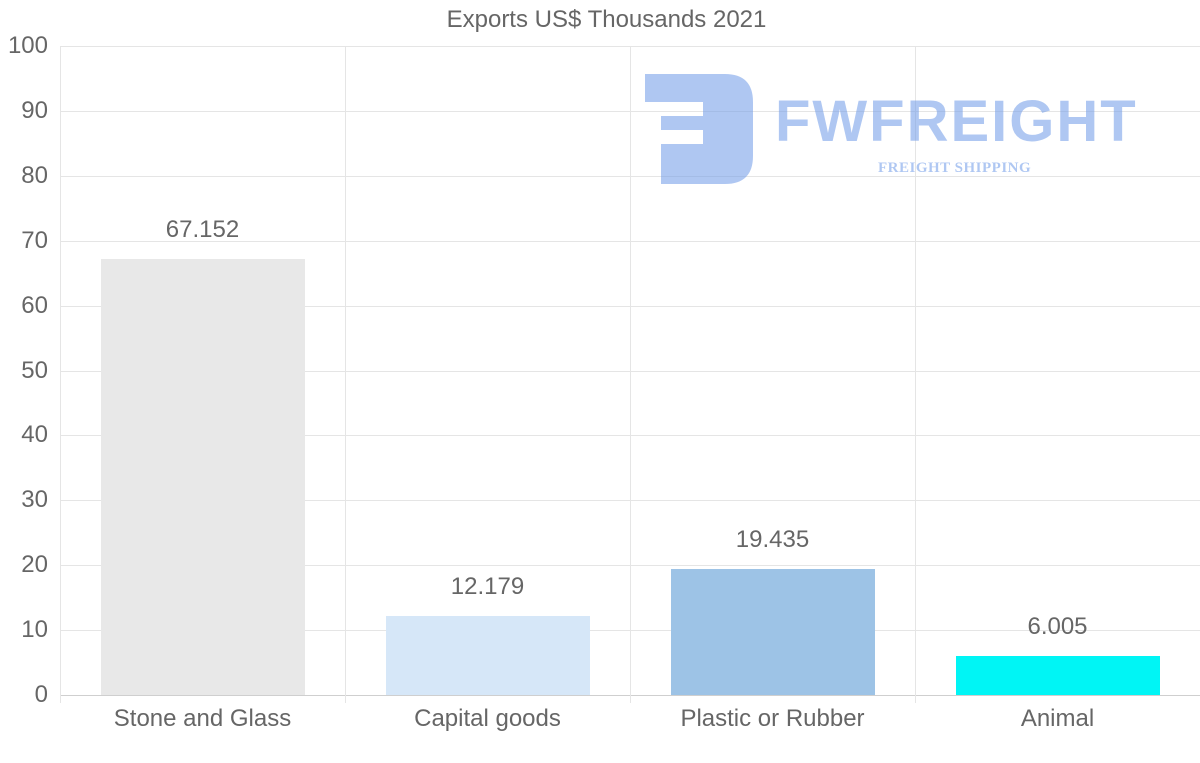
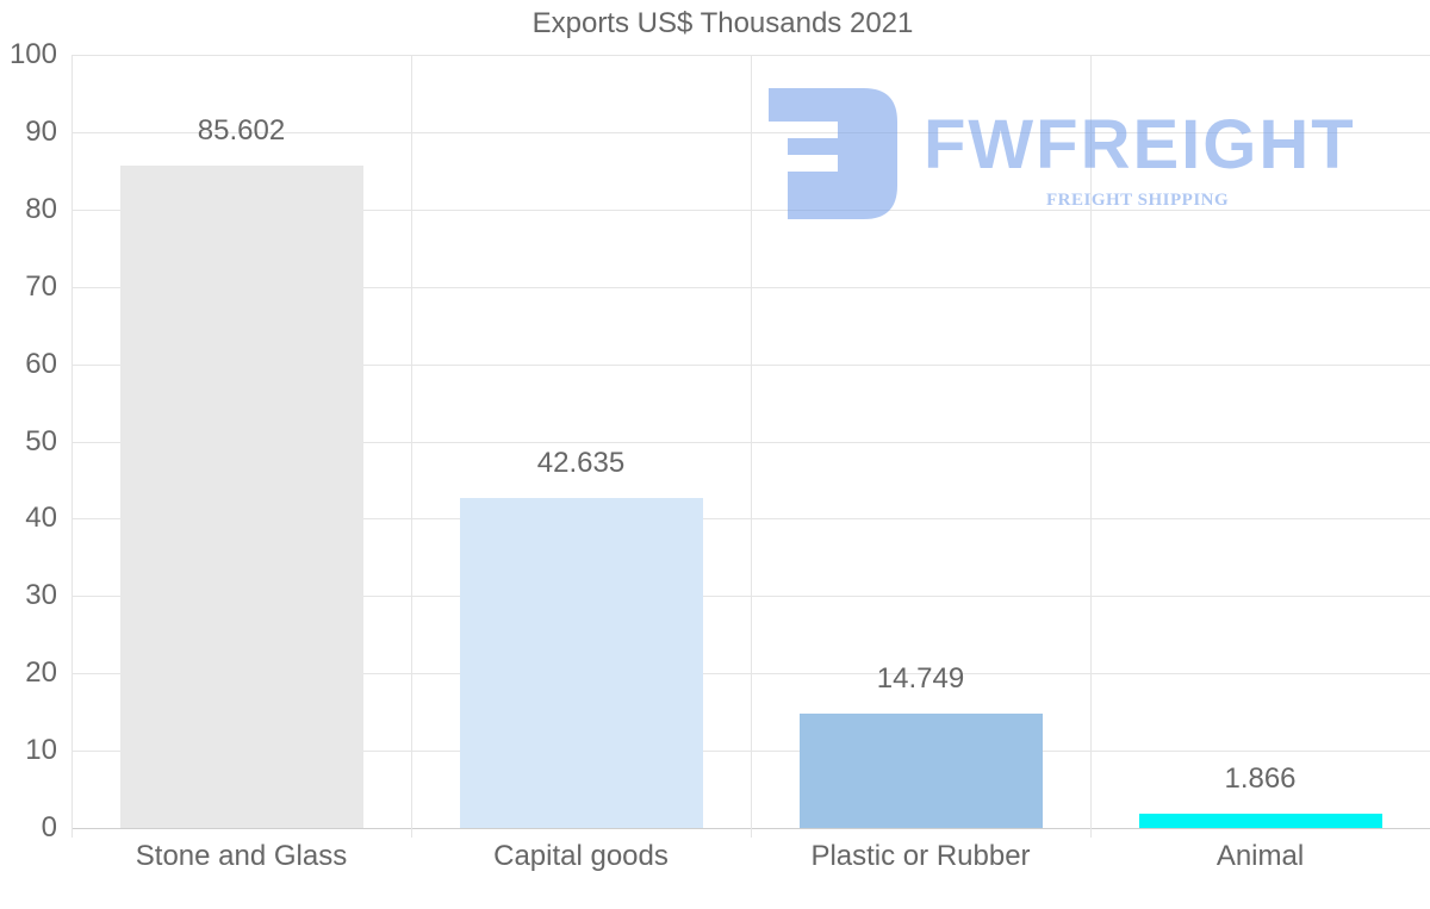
Stone and Glass: 67.152 -> 85.602
Capital goods: 12.179 -> 42.635
Plastic or Rubber: 19.435 -> 14.749
Animal: 6.005 -> 1.866
